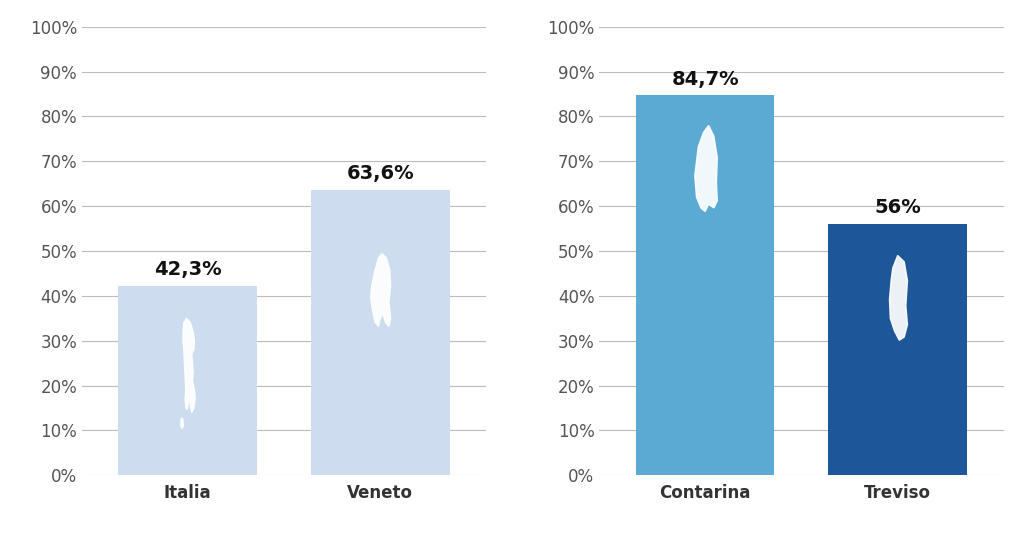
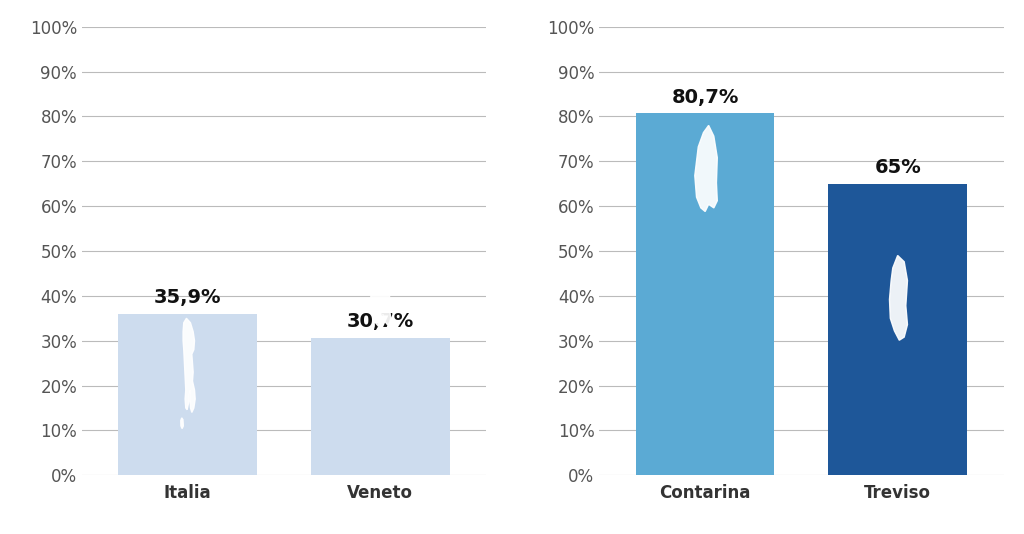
Italia: 42,3% -> 35,9%
Veneto: 63,6% -> 30,7%
Contarina: 84,7% -> 80,7%
Treviso: 56% -> 65%
